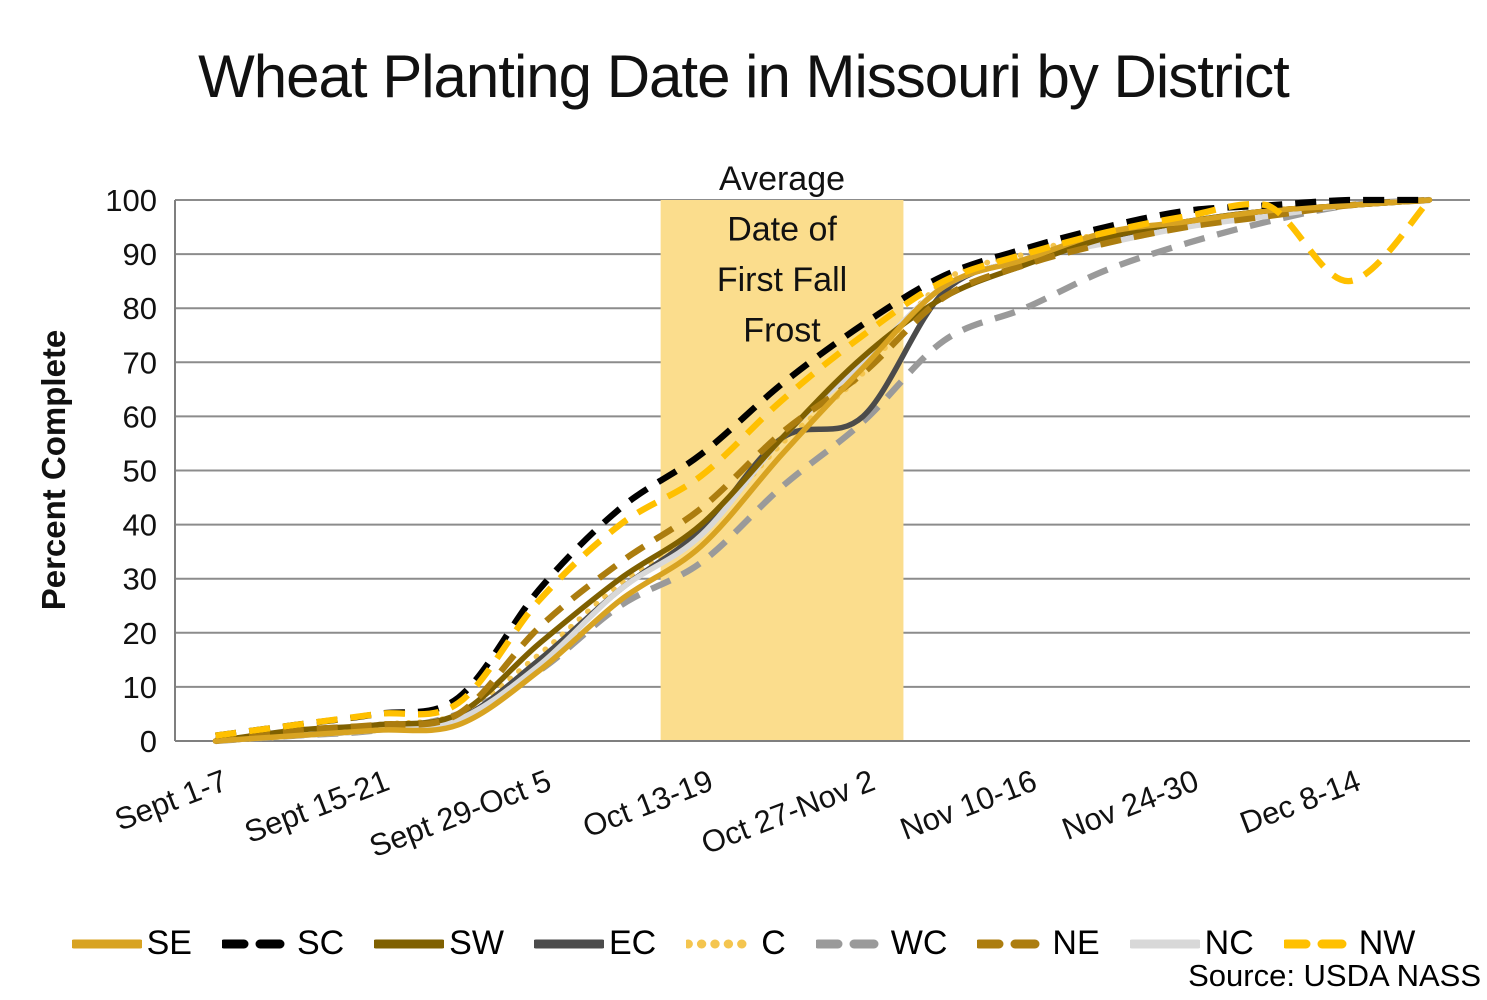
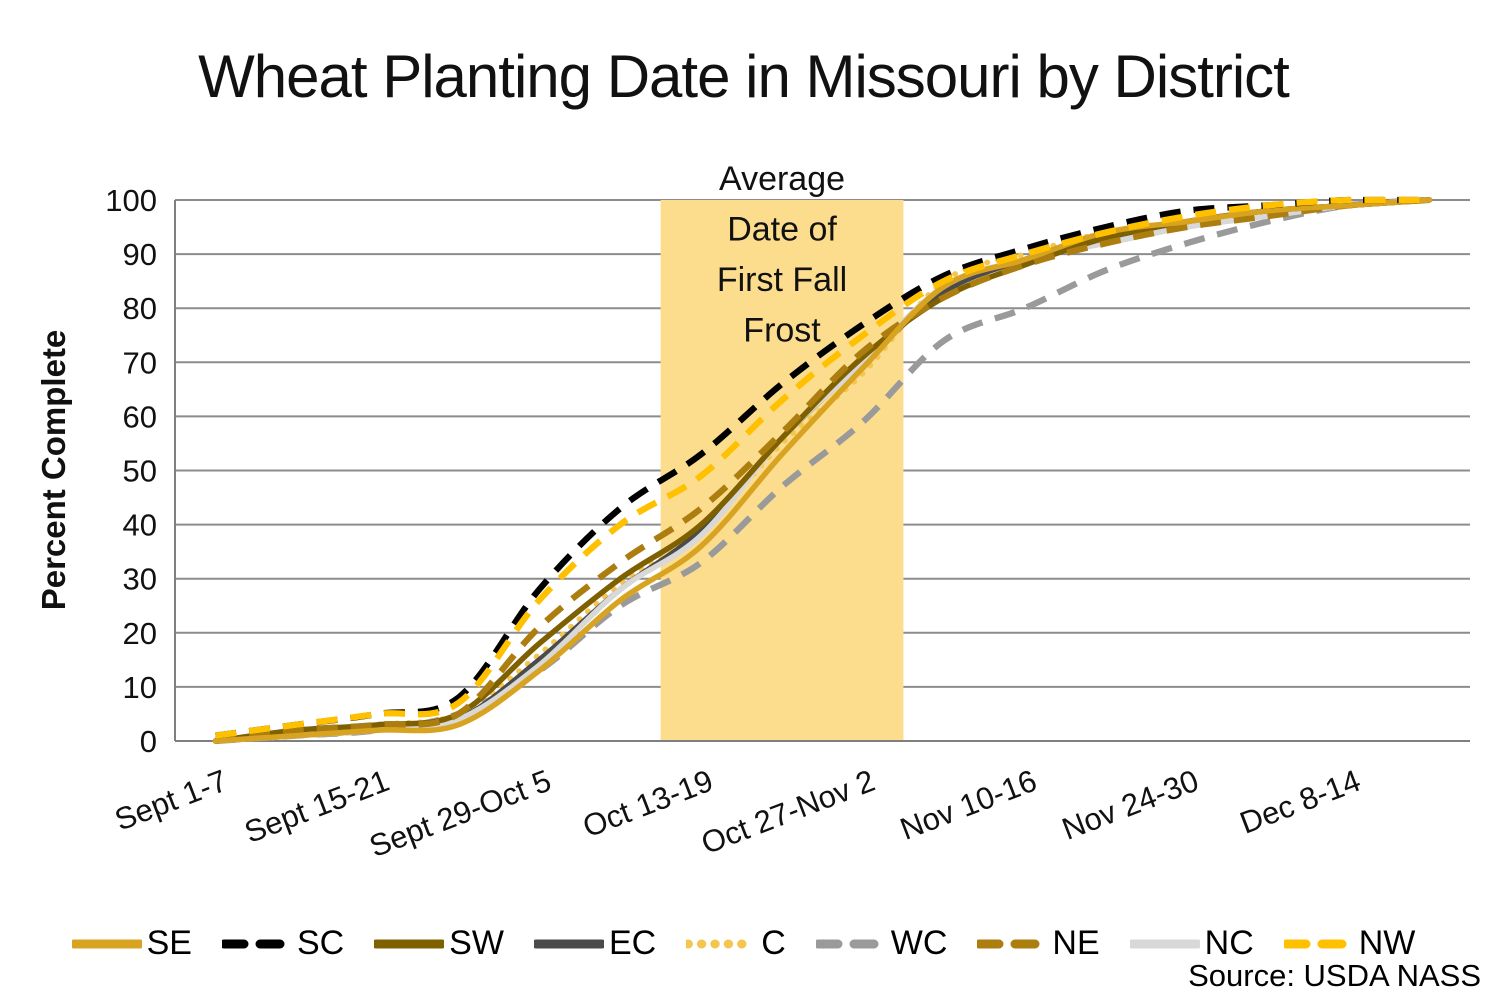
EC/Oct 27-Nov 2: 60 -> 70
NE/Oct 27-Nov 2: 68 -> 72
NW/Dec 8-14: 85 -> 100
